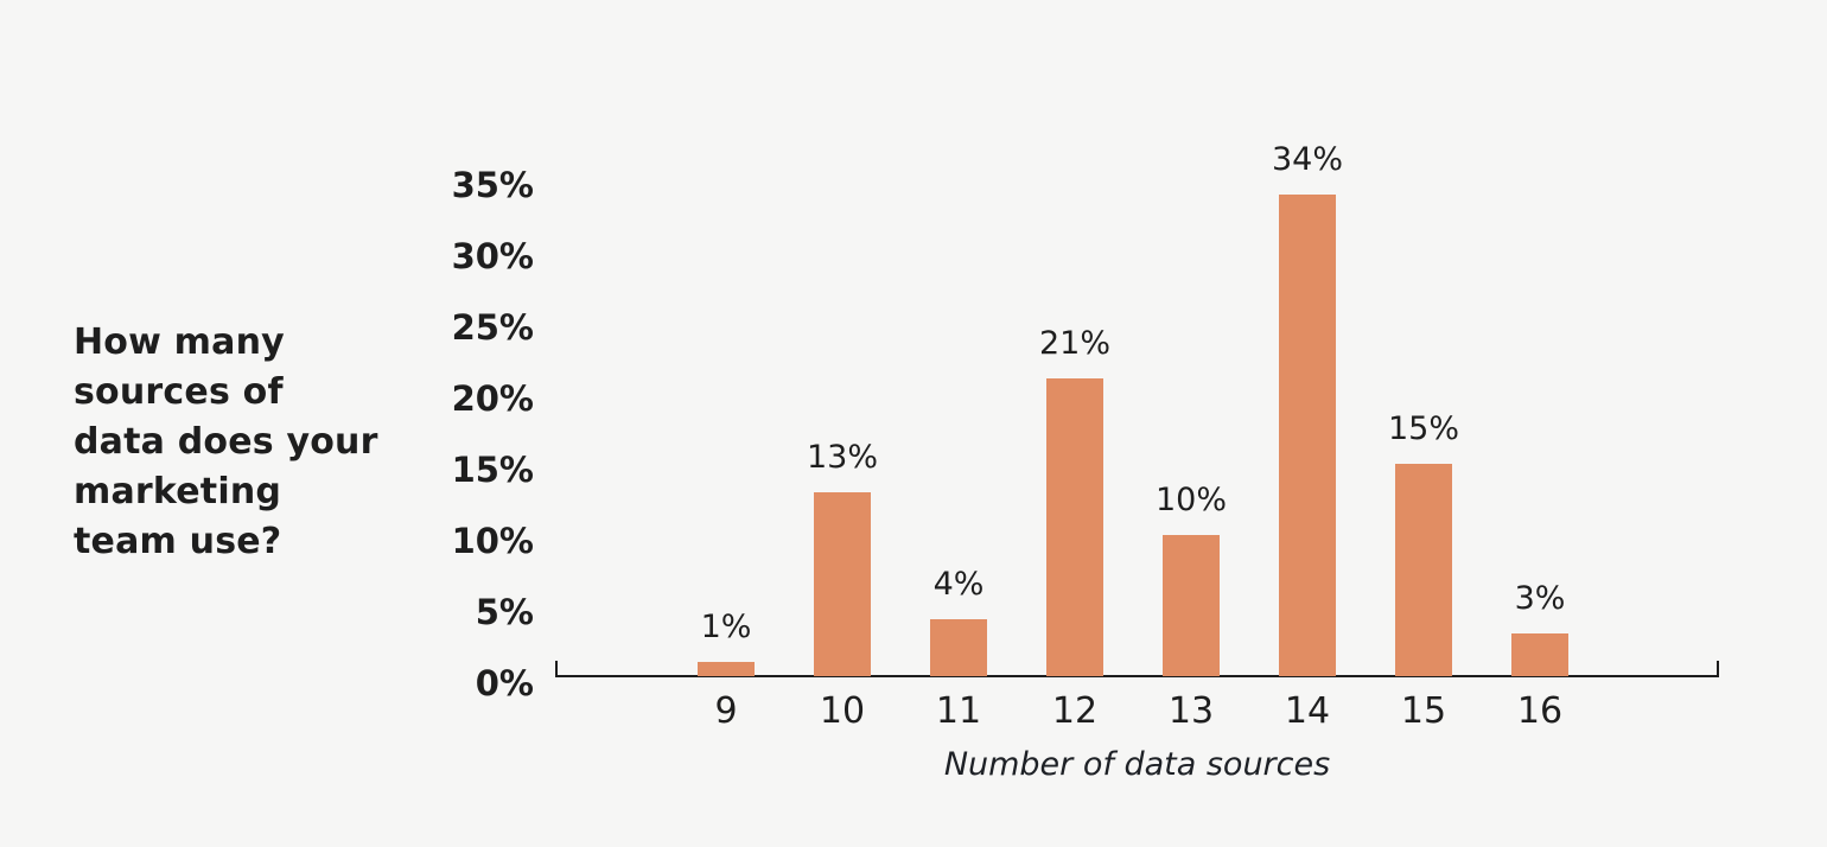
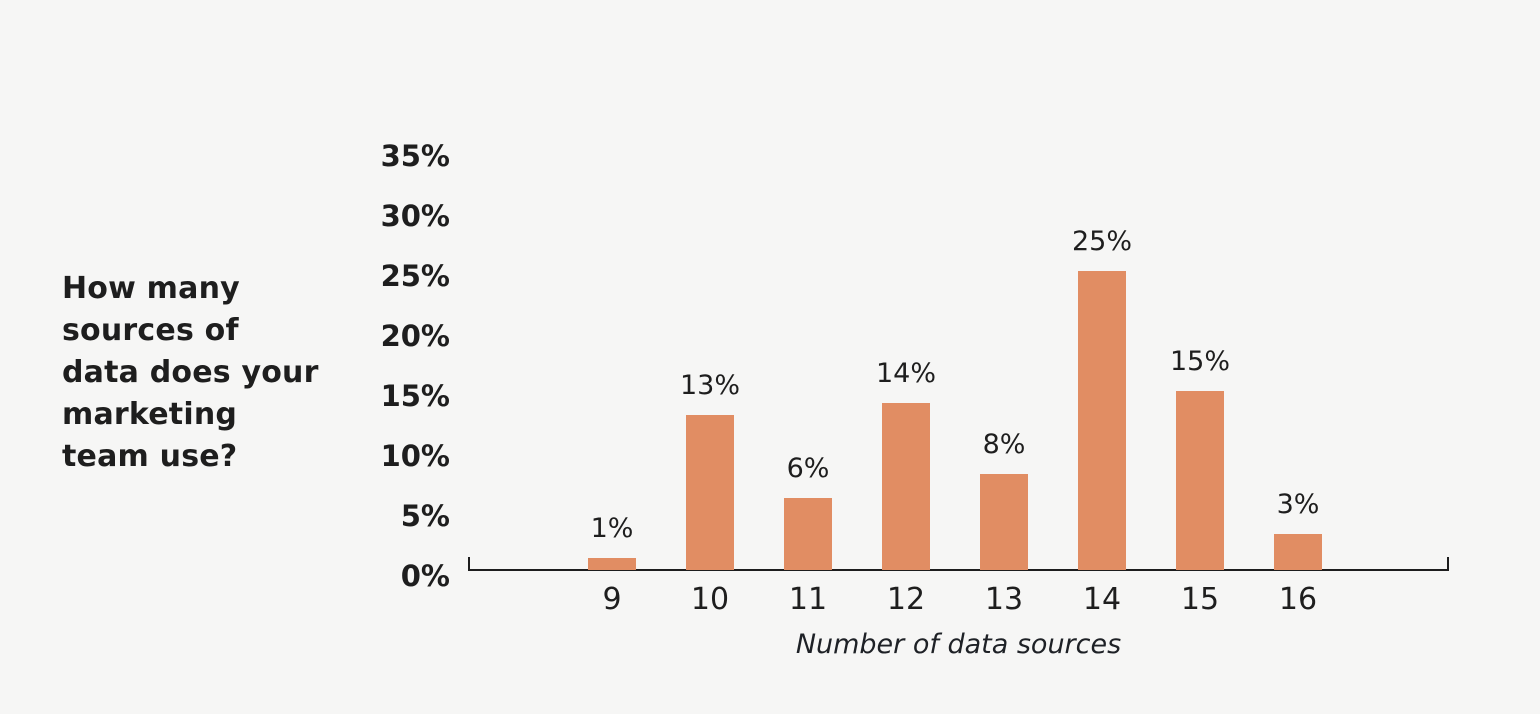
11: 4% -> 6%
12: 21% -> 14%
13: 10% -> 8%
14: 34% -> 25%
